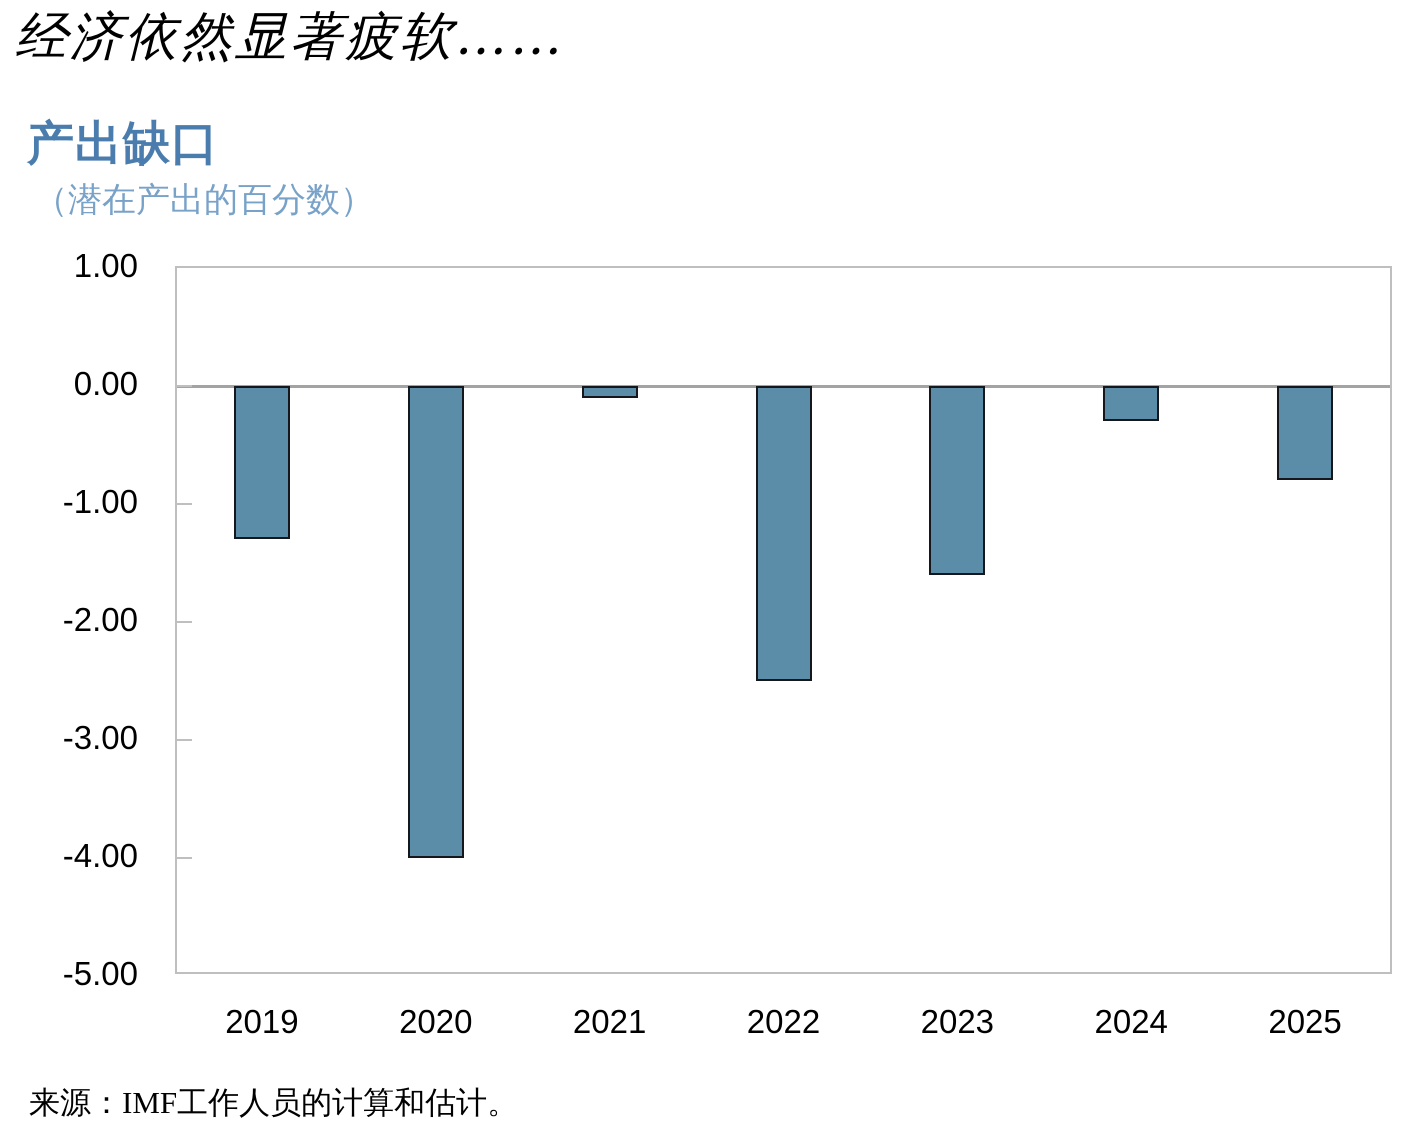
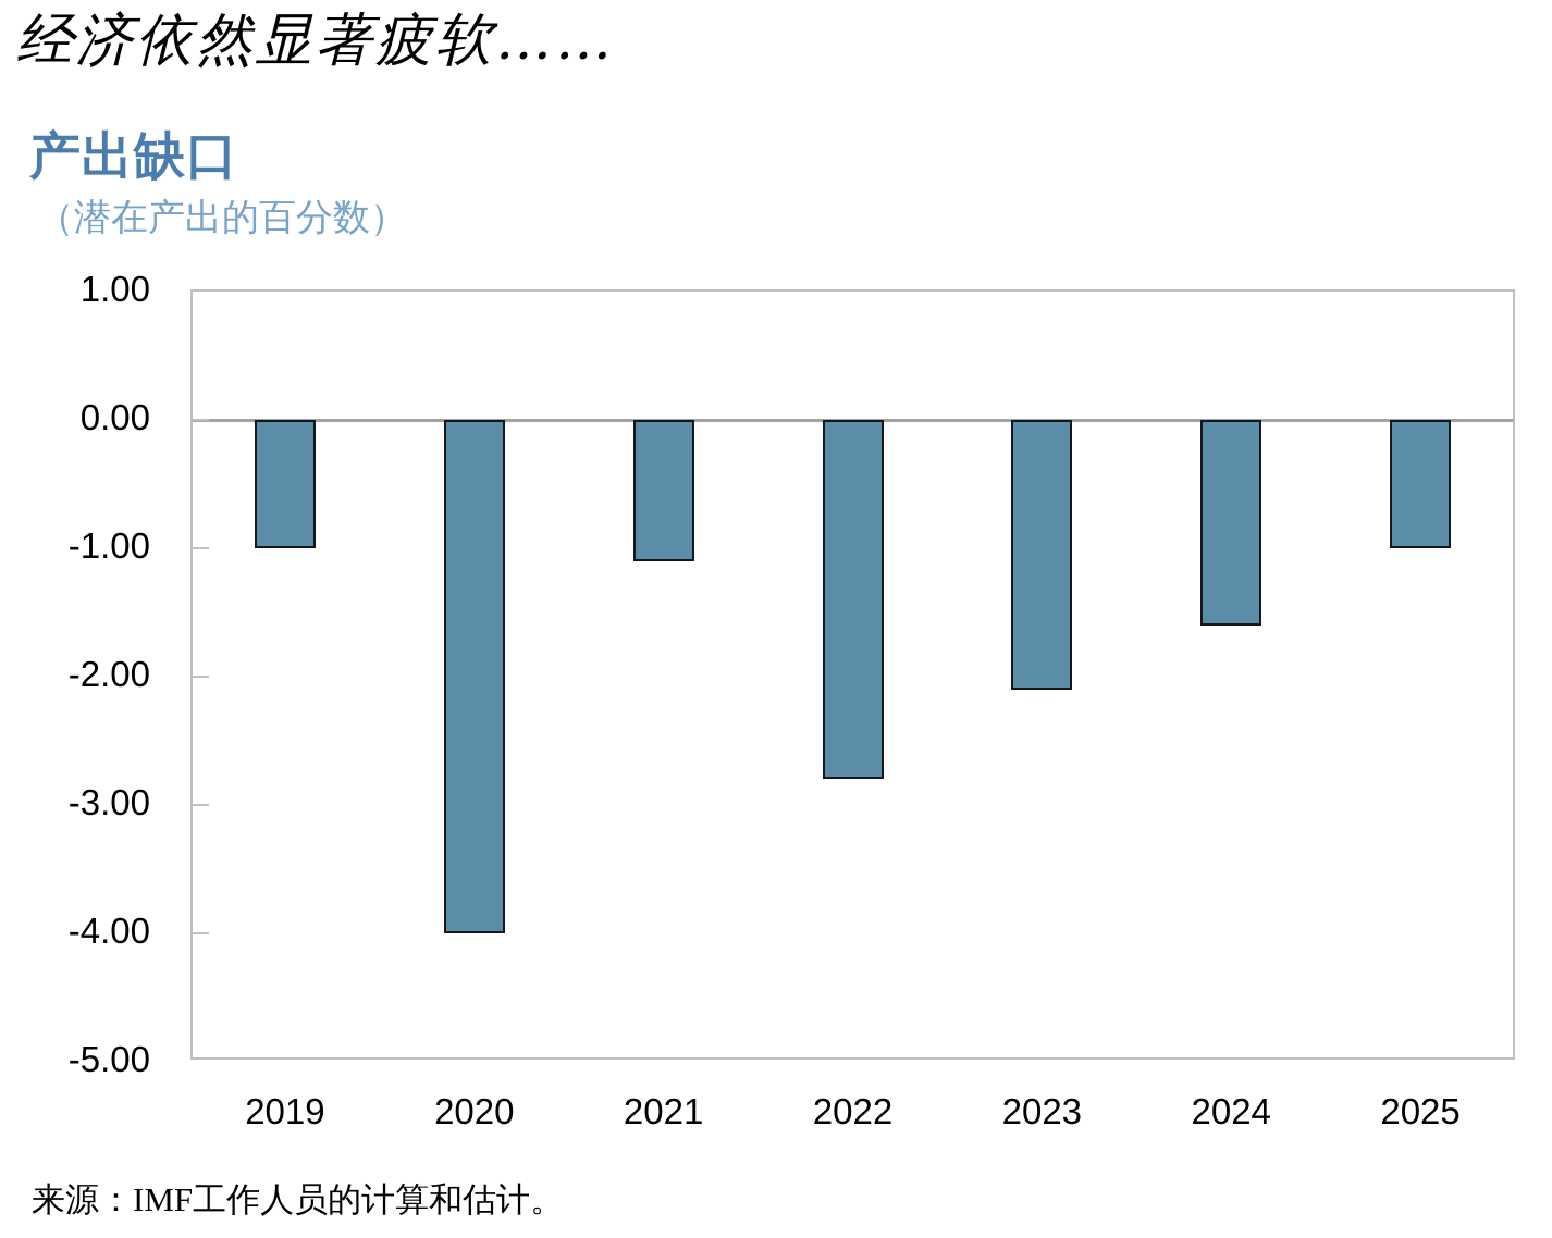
2019: -1.3 -> -1.0
2021: -0.1 -> -1.1
2022: -2.5 -> -2.8
2023: -1.6 -> -2.1
2024: -0.3 -> -1.6
2025: -0.8 -> -1.0
